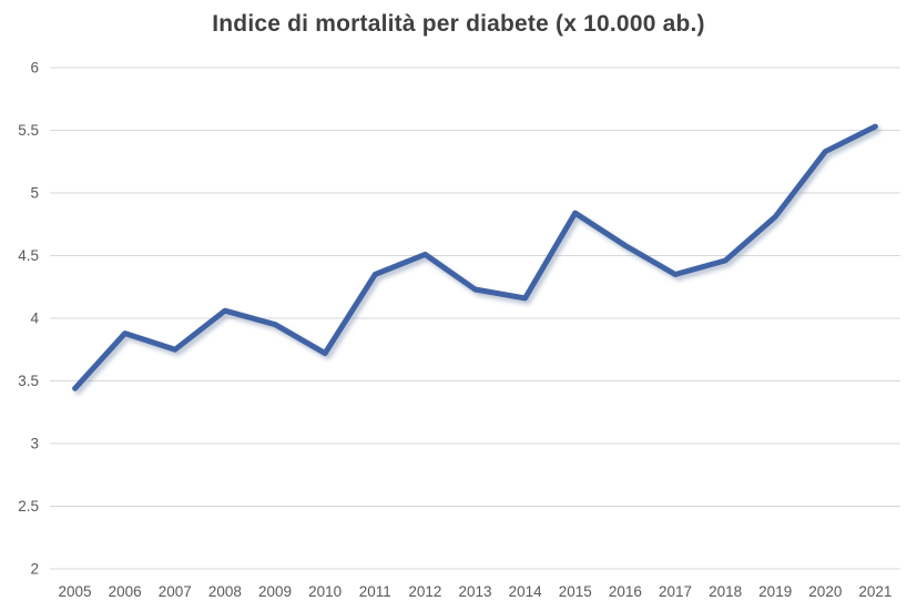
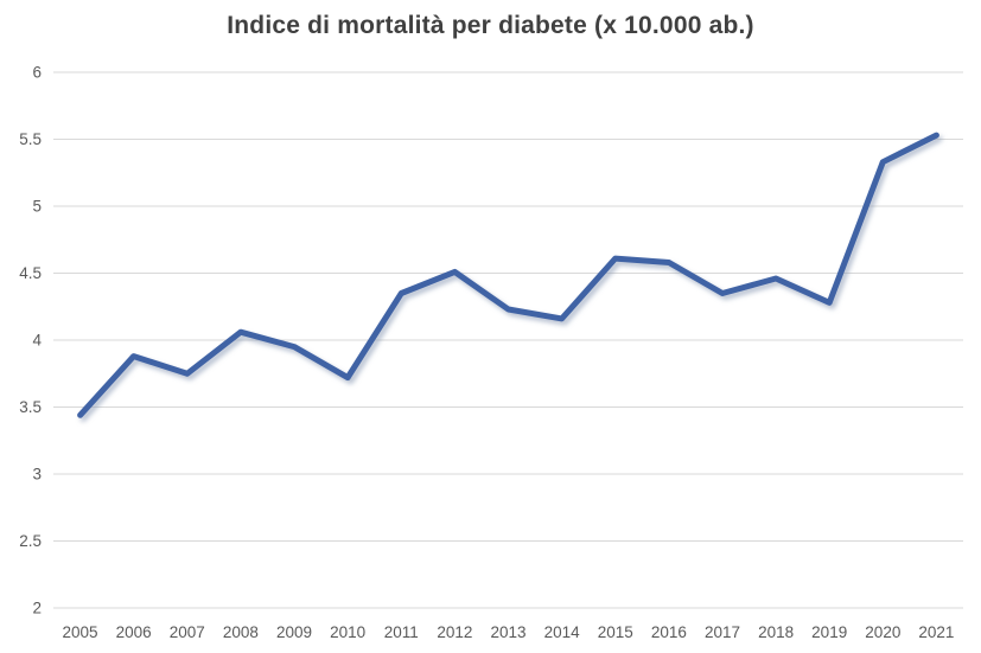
2015: 4.84 -> 4.61
2019: 4.81 -> 4.28
